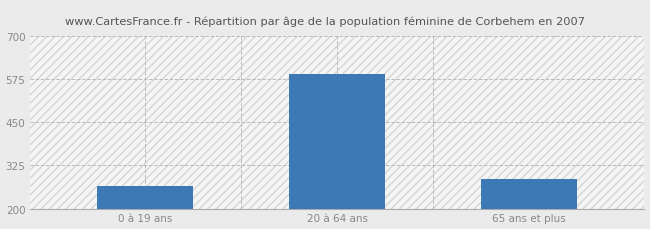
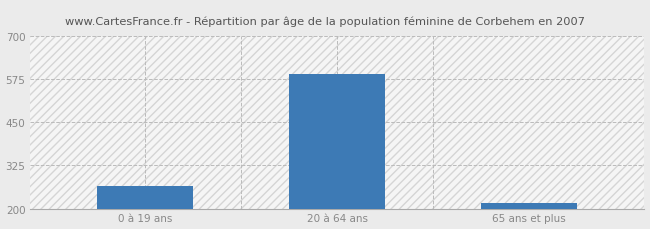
65 ans et plus: 285 -> 215
